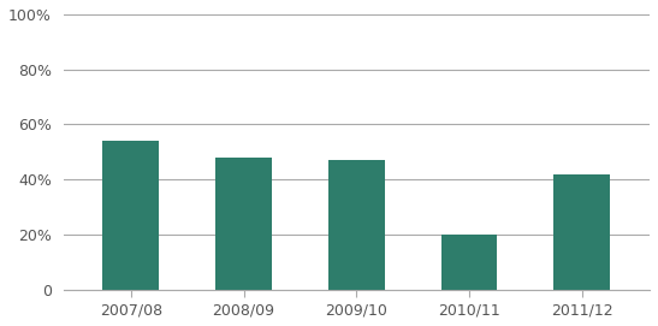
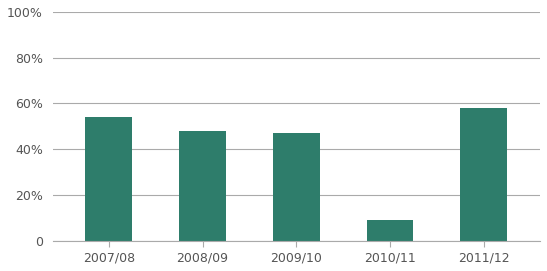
2010/11: 20% -> 9%
2011/12: 42% -> 58%
